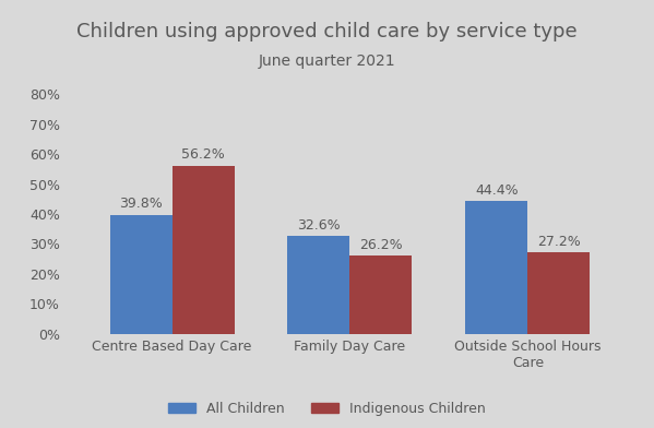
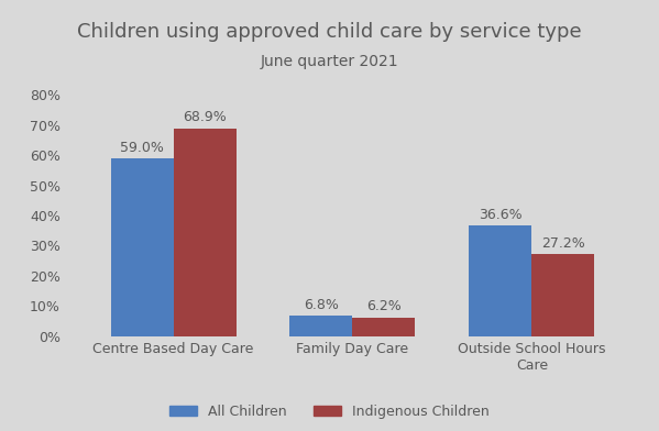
All Children/Centre Based Day Care: 39.8% -> 59.0%
Indigenous Children/Centre Based Day Care: 56.2% -> 68.9%
All Children/Family Day Care: 32.6% -> 6.8%
Indigenous Children/Family Day Care: 26.2% -> 6.2%
All Children/Outside School Hours Care: 44.4% -> 36.6%
